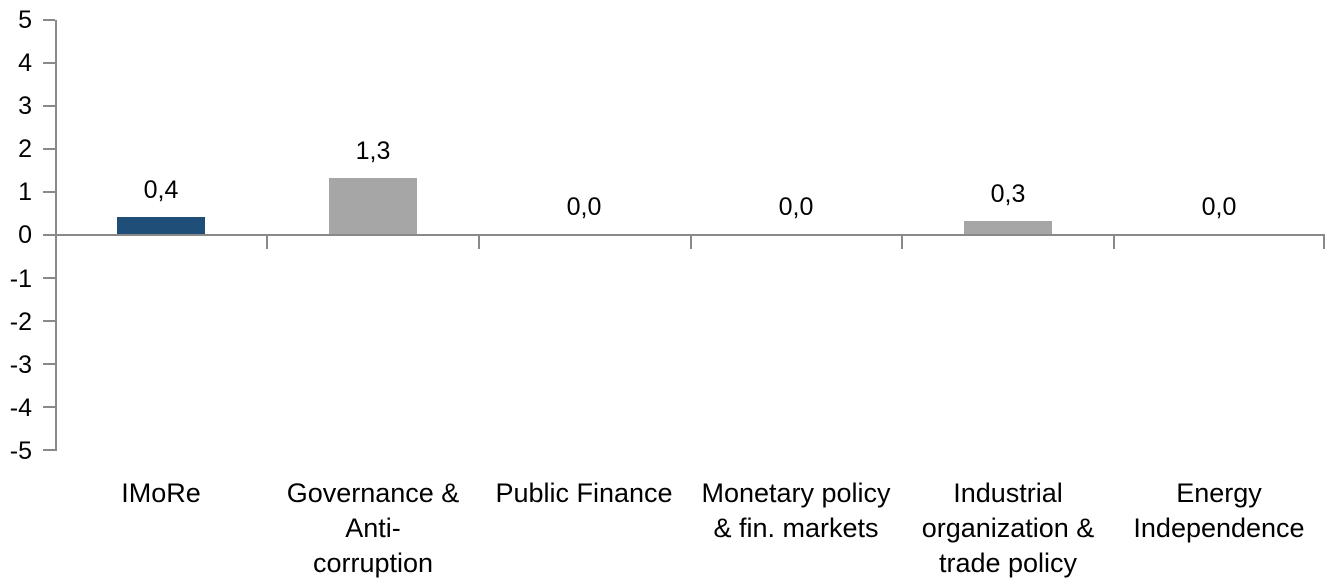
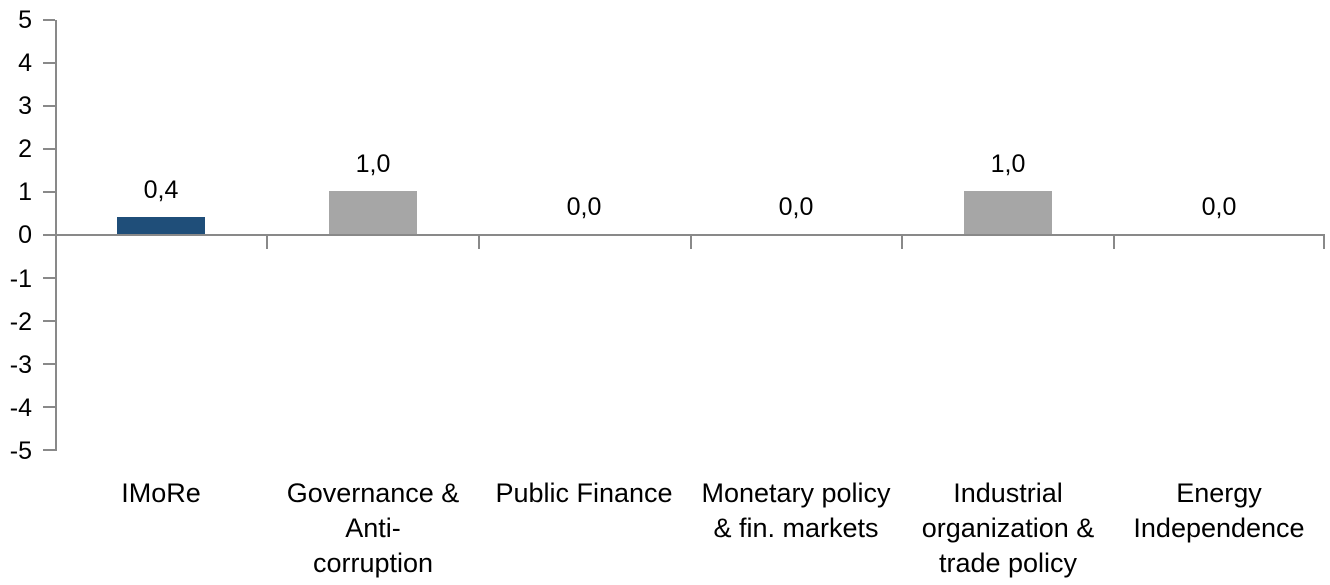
Governance & Anti- corruption: 1,3 -> 1,0
Industrial organization & trade policy: 0,3 -> 1,0
